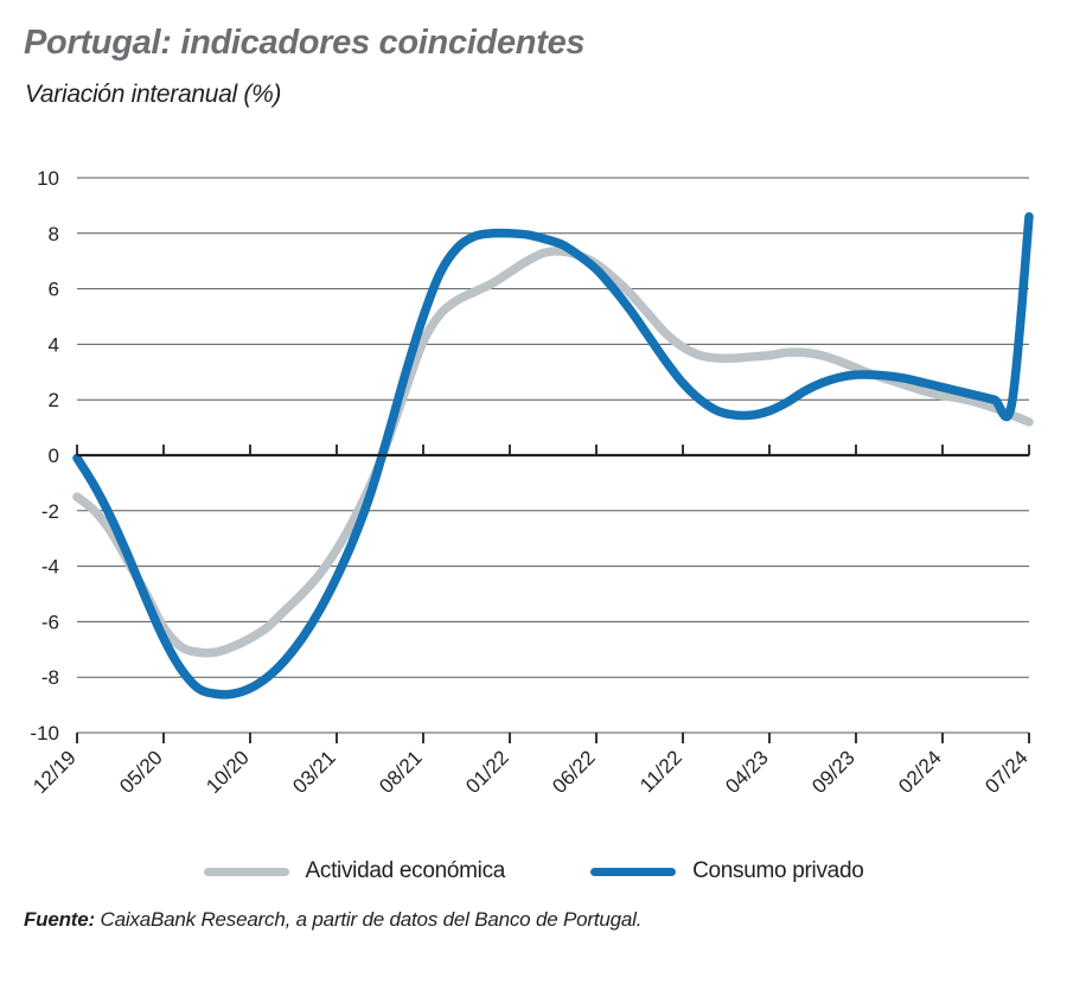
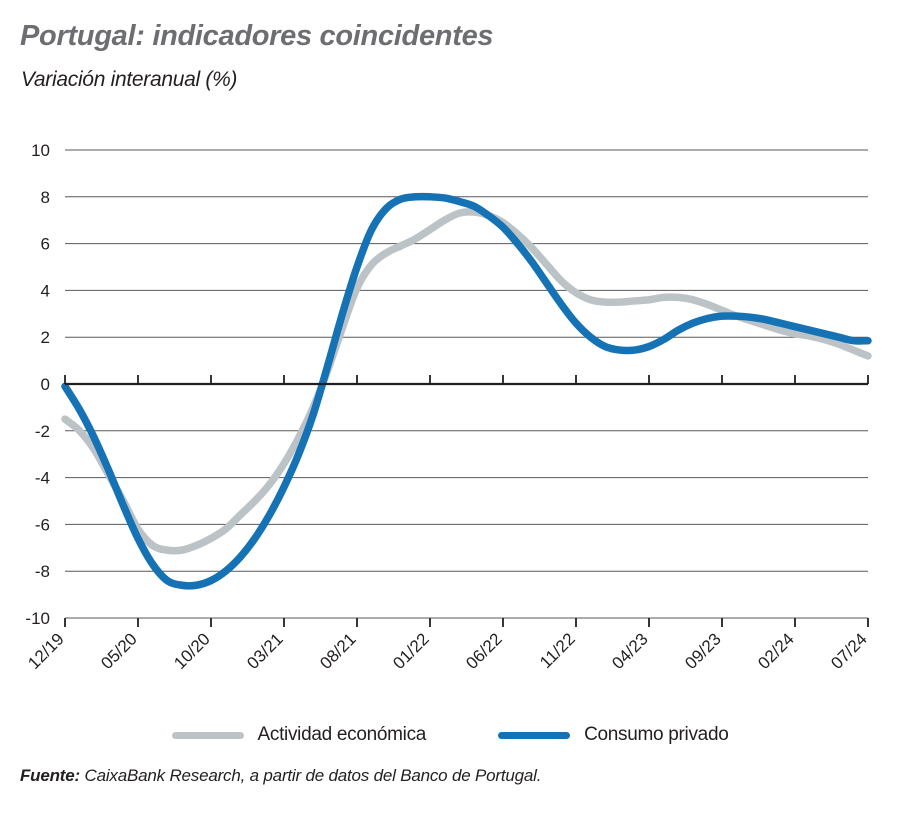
Consumo privado/07/24: 8.6 -> 1.9
